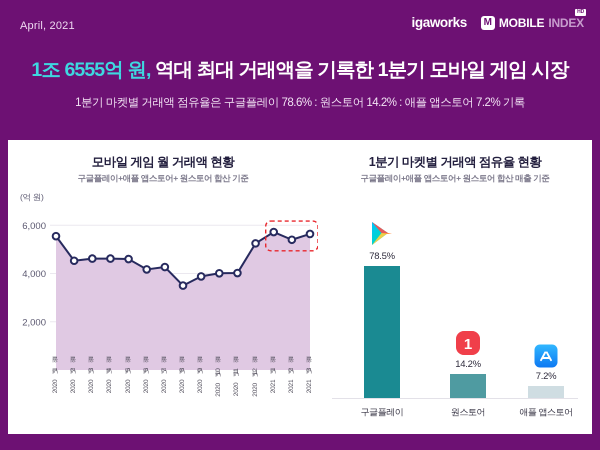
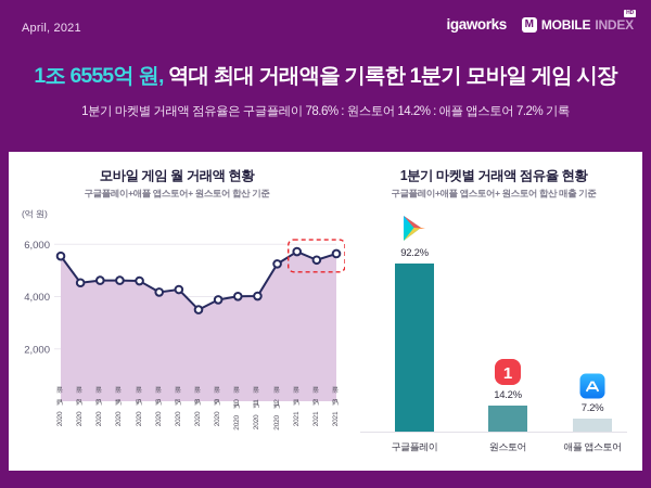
1분기 마켓별 거래액 점유율 현황/구글플레이: 78.5% -> 92.2%
